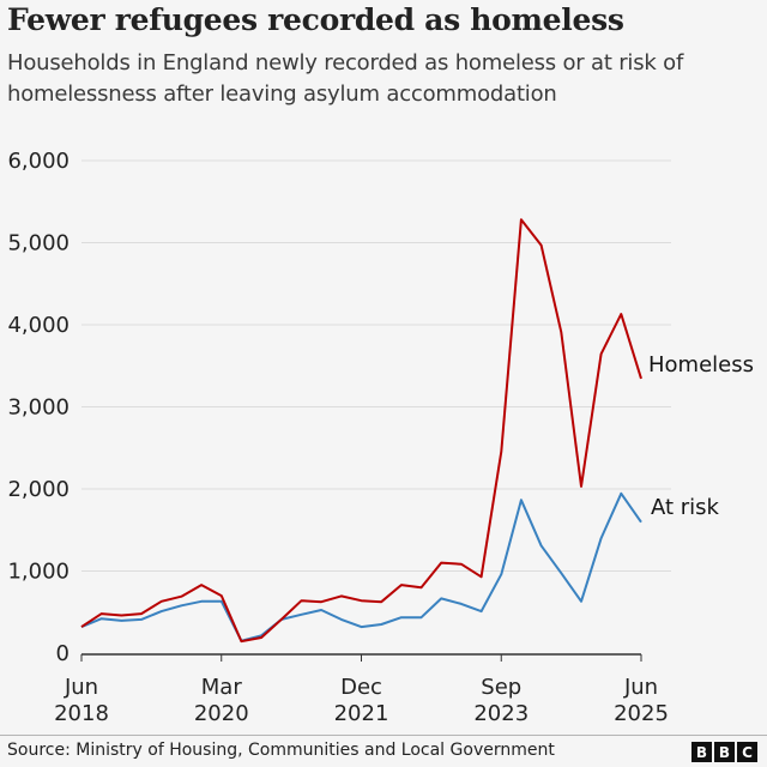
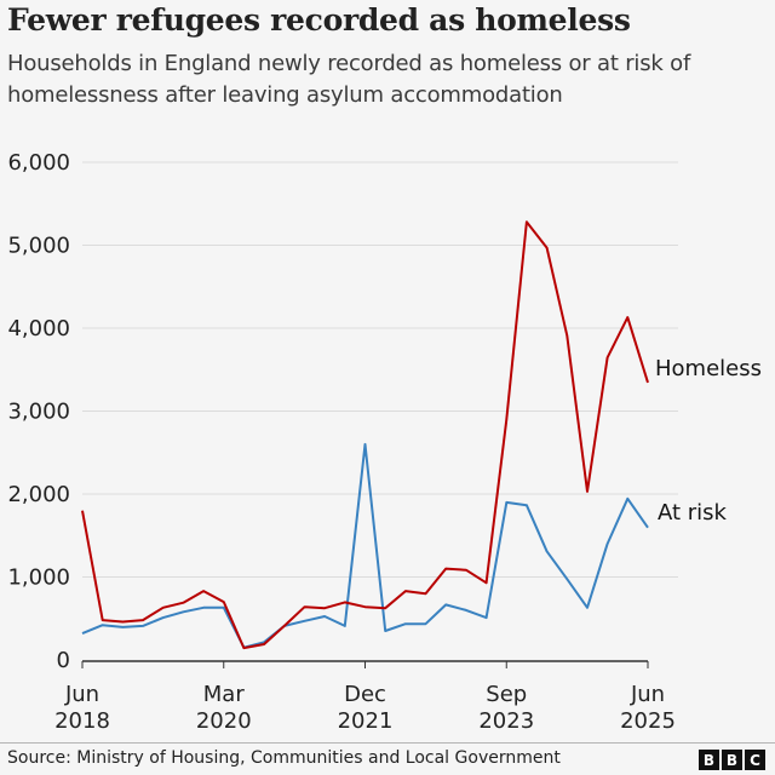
Homeless/Jun 2018: 300 -> 1800
At risk/Dec 2021: 300 -> 2600
Homeless/Sep 2023: 2500 -> 2900
At risk/Sep 2023: 1000 -> 1900
